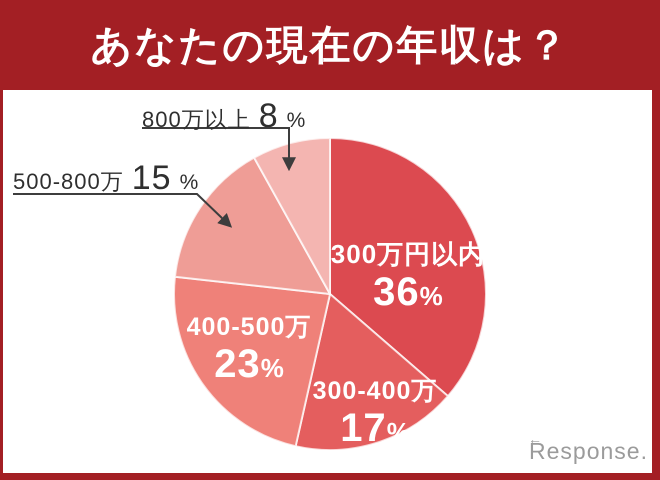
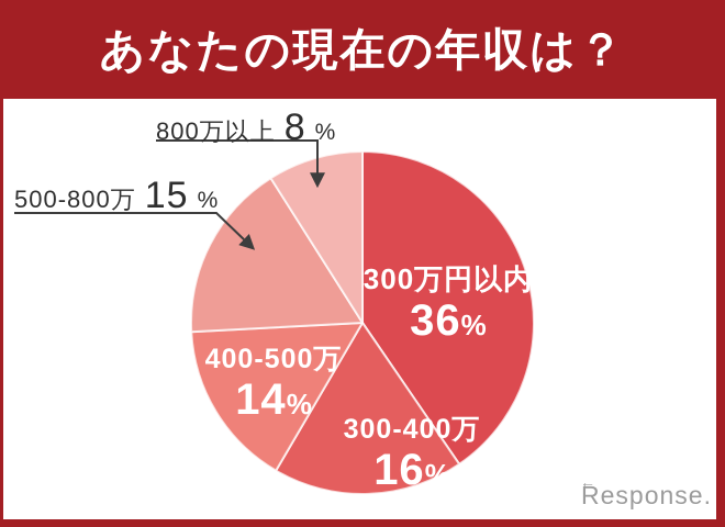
300-400万: 17 -> 16
400-500万: 23 -> 14
